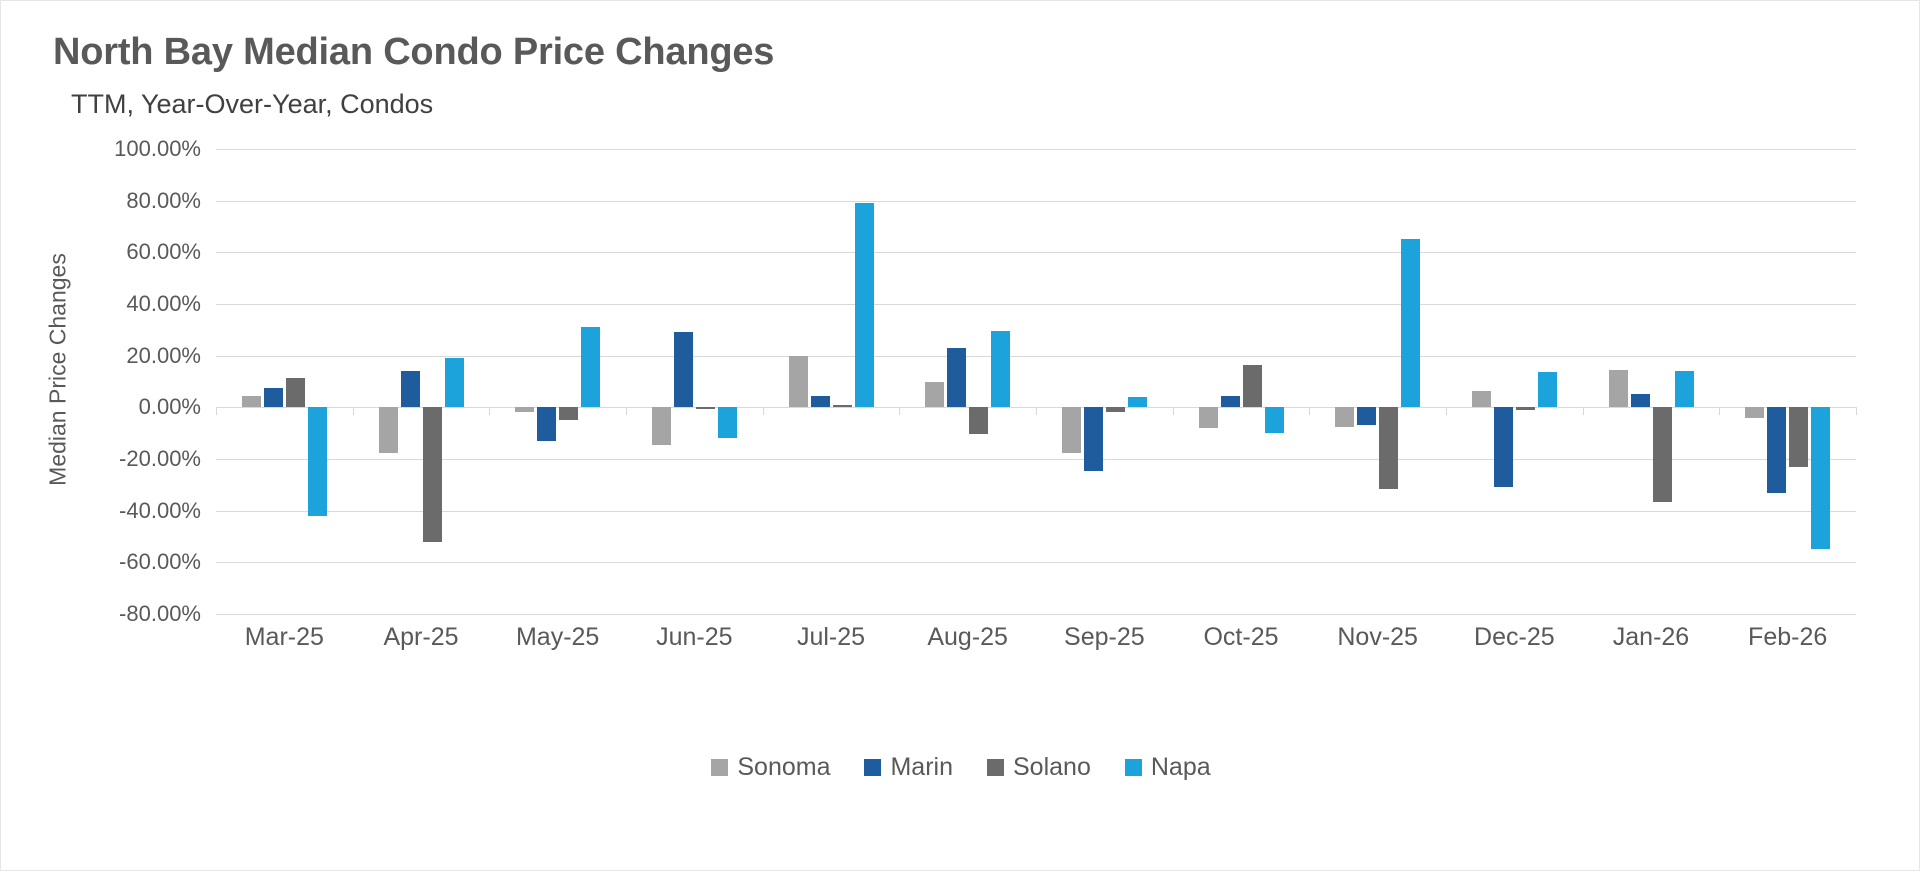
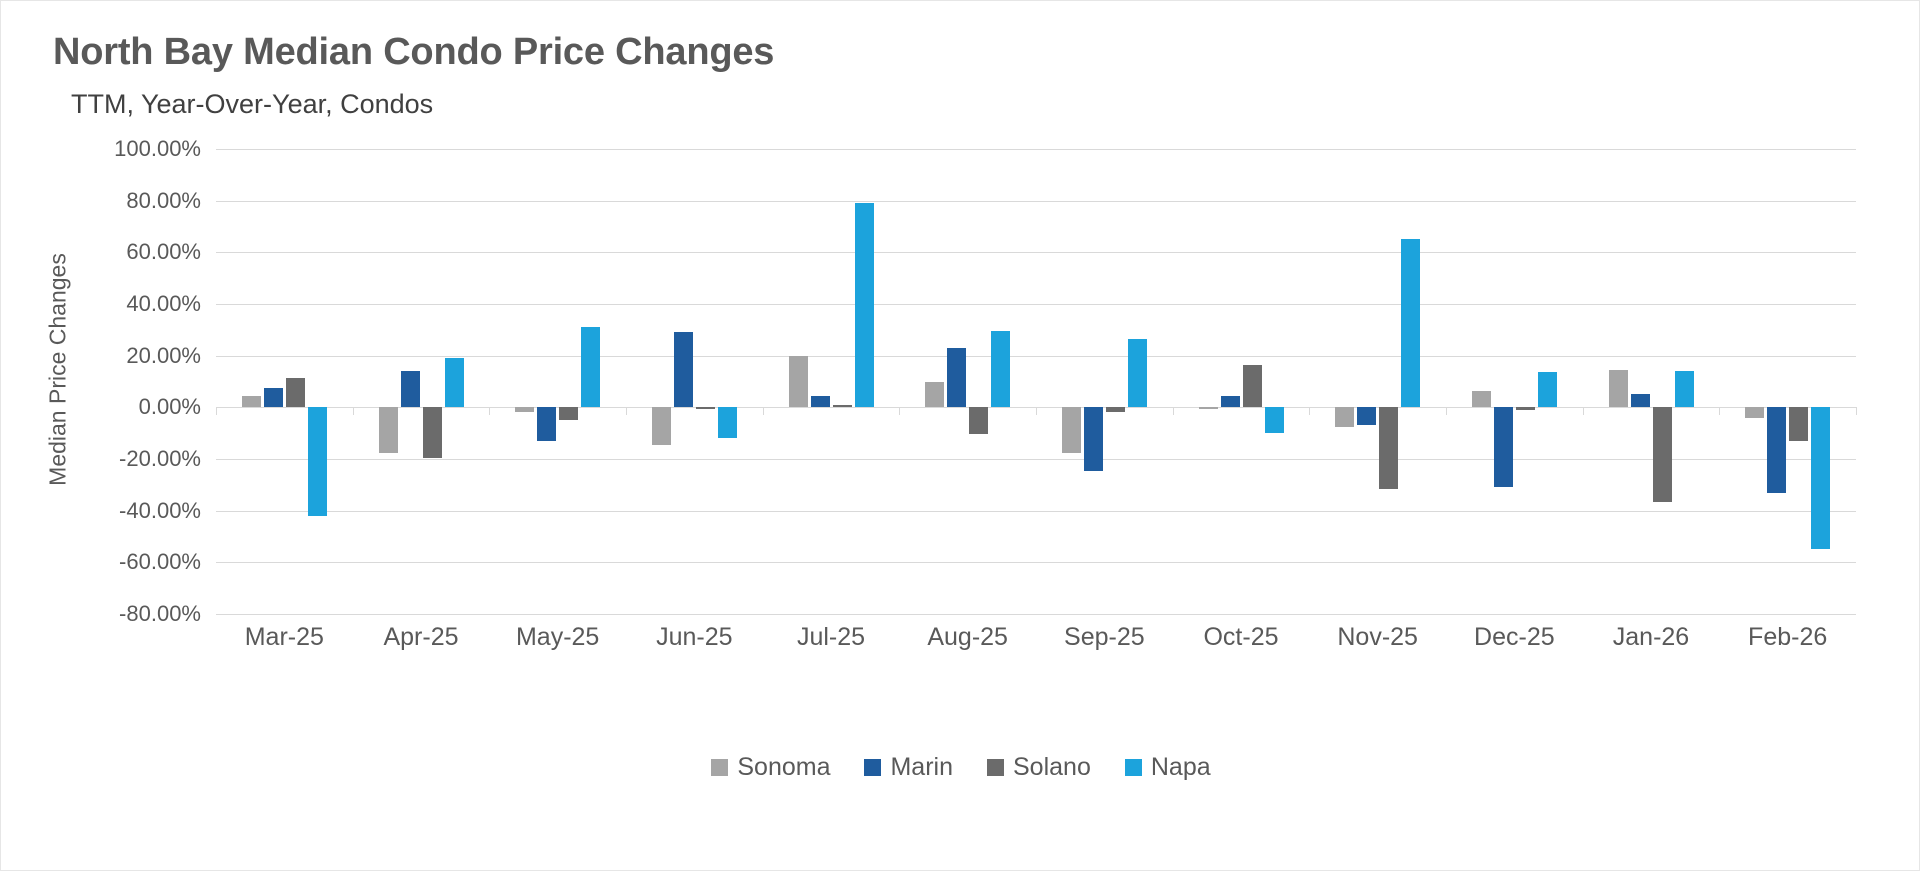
Solano/Apr-25: -52% -> -20%
Napa/Sep-25: 4% -> 26%
Sonoma/Oct-25: -8% -> -1%
Solano/Feb-26: -23% -> -13%
